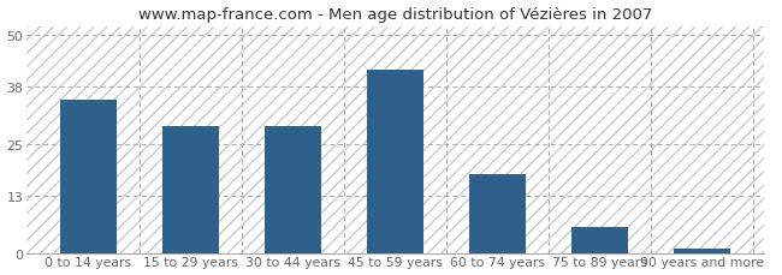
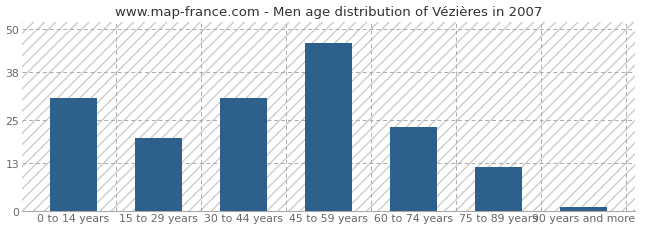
0 to 14 years: 35 -> 31
15 to 29 years: 29 -> 20
30 to 44 years: 29 -> 31
45 to 59 years: 42 -> 46
60 to 74 years: 18 -> 23
75 to 89 years: 6 -> 12
